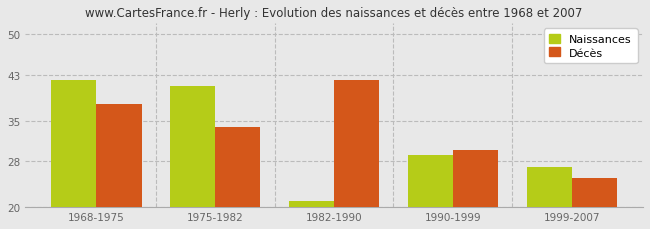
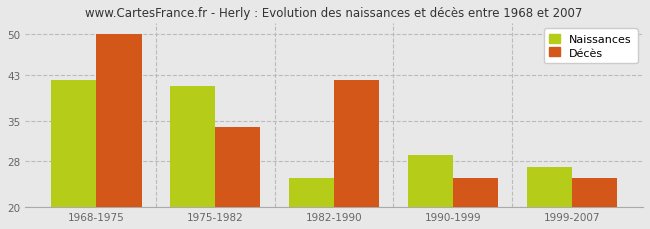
Décès/1968-1975: 38 -> 50
Naissances/1982-1990: 21 -> 25
Décès/1990-1999: 30 -> 25
